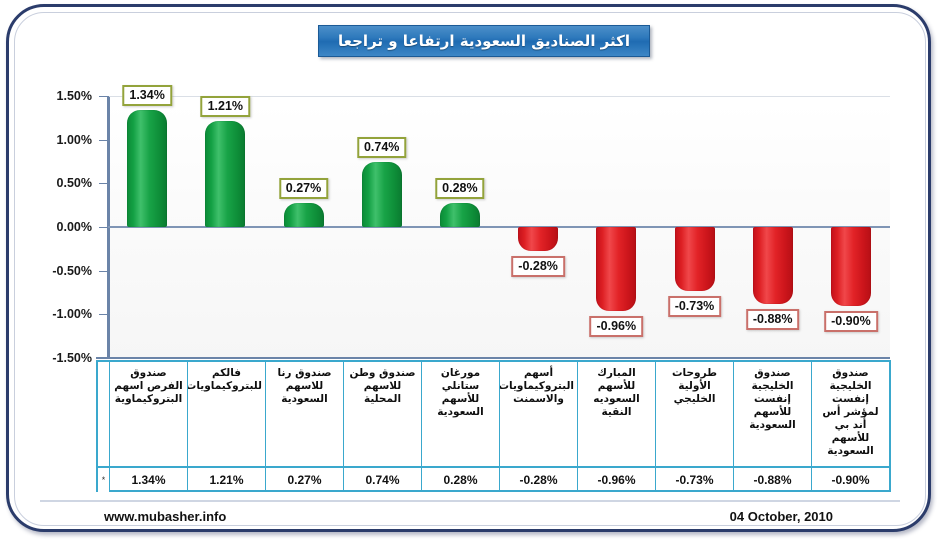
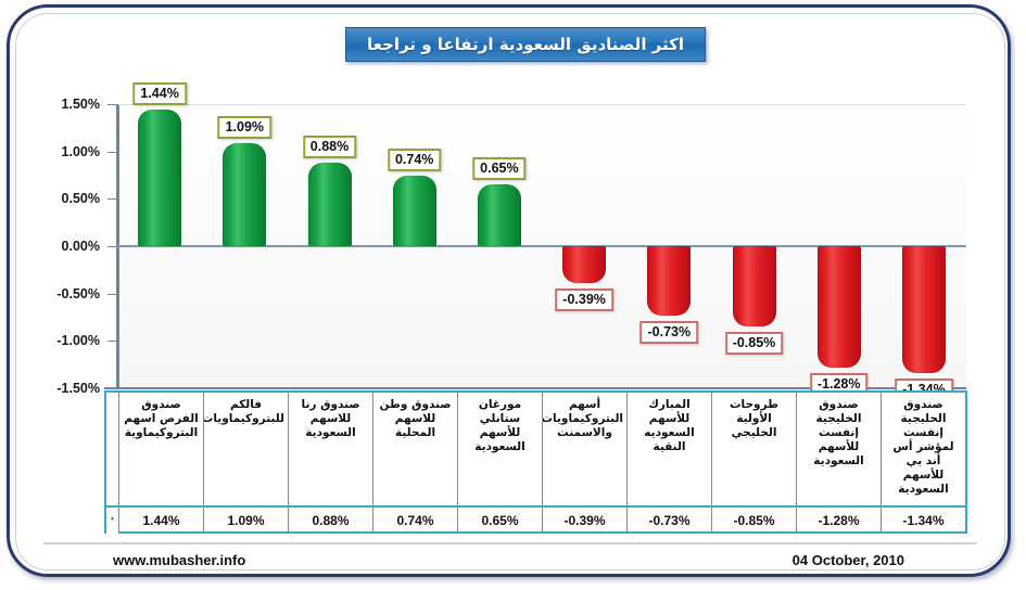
صندوق الفرص اسهم البتروكيماوية: 1.34% -> 1.44%
فالكم للبتروكيماويات: 1.21% -> 1.09%
صندوق رنا للاسهم السعودية: 0.27% -> 0.88%
مورغان ستانلي للأسهم السعودية: 0.28% -> 0.65%
أسهم البتروكيماويات والاسمنت: -0.28% -> -0.39%
المبارك للأسهم السعوديه النقية: -0.96% -> -0.73%
طروحات الأولية الخليجي: -0.73% -> -0.85%
صندوق الخليجية إنفست للأسهم السعودية: -0.88% -> -1.28%
صندوق الخليجية إنفست لمؤشر أس أند بي للأسهم السعودية: -0.90% -> -1.34%
